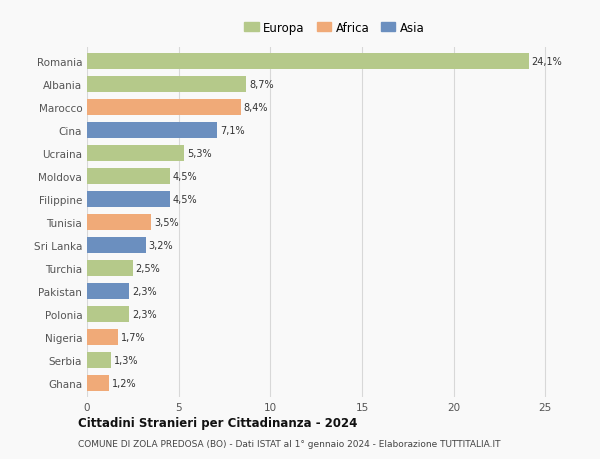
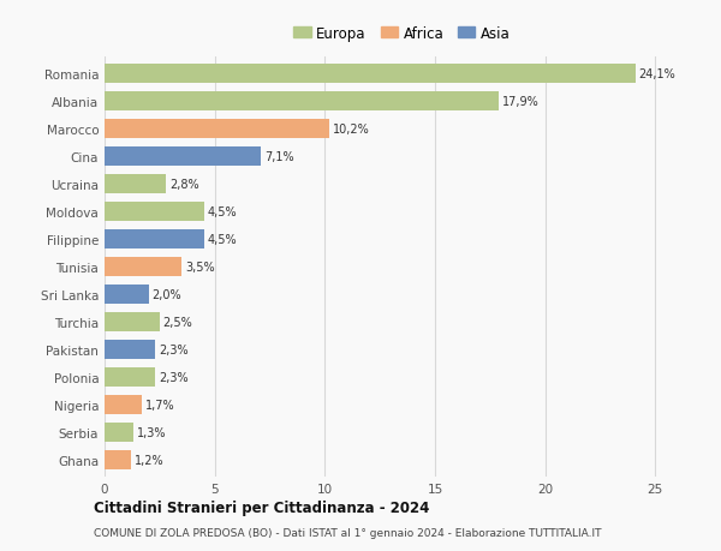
Albania: 8,7% -> 17,9%
Marocco: 8,4% -> 10,2%
Ucraina: 5,3% -> 2,8%
Sri Lanka: 3,2% -> 2,0%
